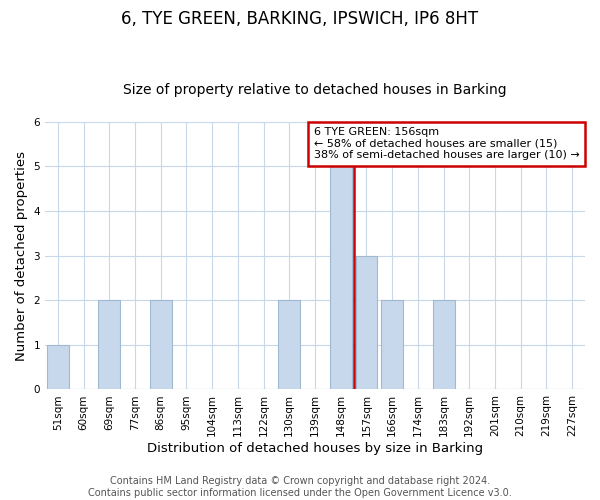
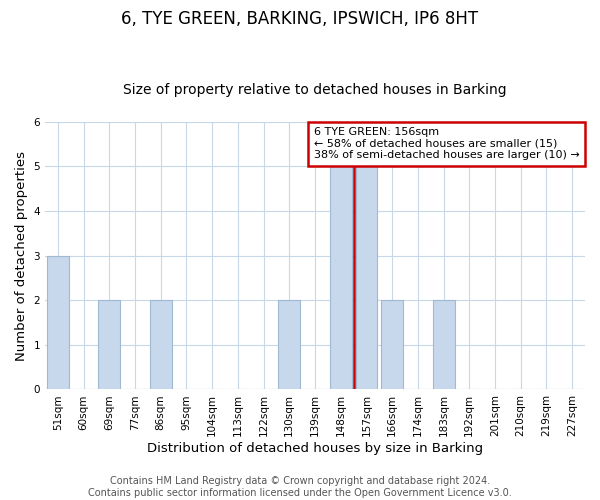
51sqm: 1 -> 3
157sqm: 3 -> 5
